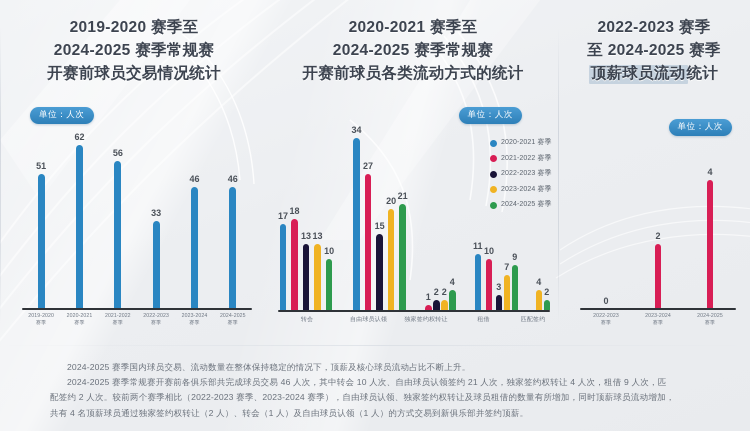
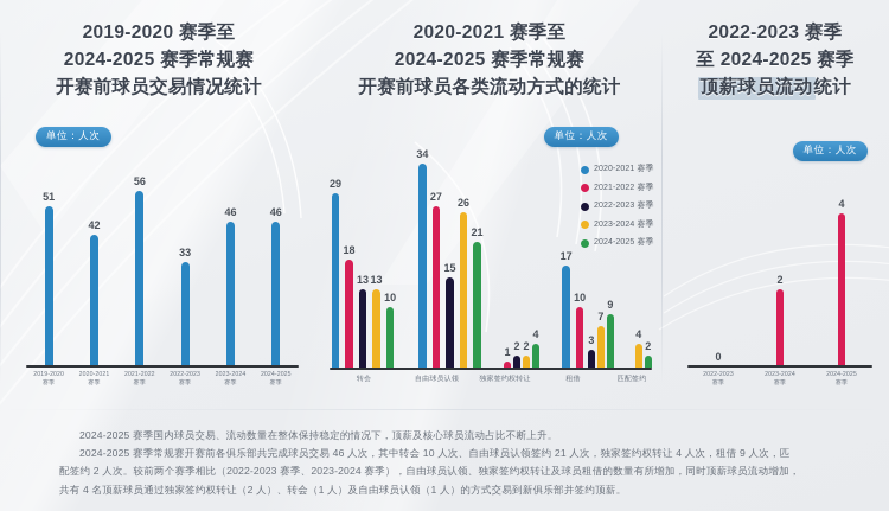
2019-2020 赛季至 2024-2025 赛季常规赛开赛前球员交易情况统计/2020-2021: 62 -> 42
2020-2021 赛季至 2024-2025 赛季常规赛开赛前球员各类流动方式的统计/2020-2021 赛季/转会: 17 -> 29
2020-2021 赛季至 2024-2025 赛季常规赛开赛前球员各类流动方式的统计/2023-2024 赛季/自由球员认领: 20 -> 26
2020-2021 赛季至 2024-2025 赛季常规赛开赛前球员各类流动方式的统计/2020-2021 赛季/租借: 11 -> 17
